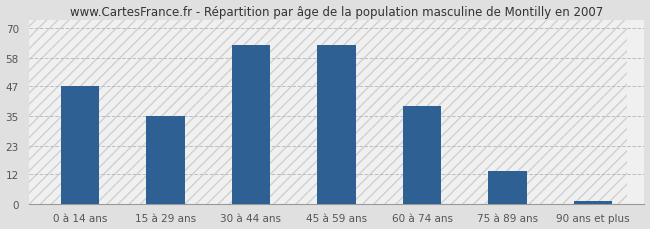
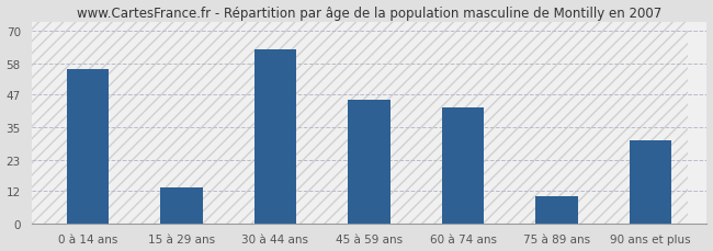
0 à 14 ans: 47 -> 56
15 à 29 ans: 35 -> 13
45 à 59 ans: 63 -> 45
60 à 74 ans: 39 -> 42
75 à 89 ans: 13 -> 10
90 ans et plus: 1 -> 30
